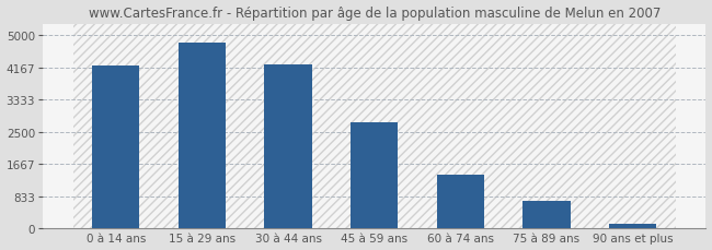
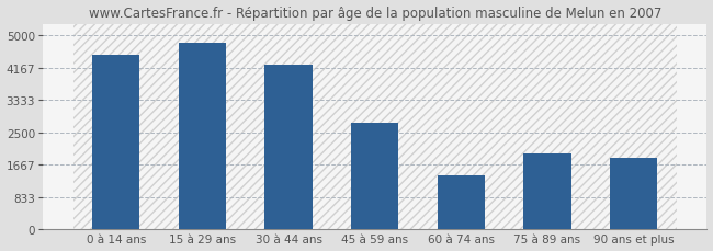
0 à 14 ans: 4200 -> 4500
75 à 89 ans: 720 -> 1950
90 ans et plus: 110 -> 1850
